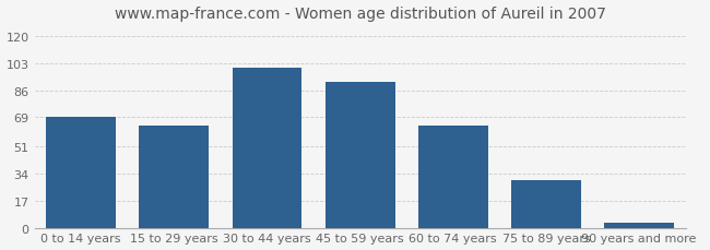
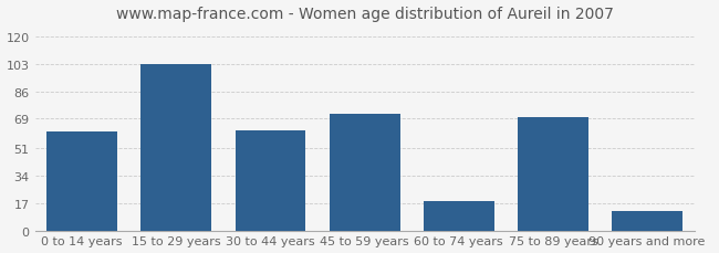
0 to 14 years: 69 -> 61
15 to 29 years: 64 -> 103
30 to 44 years: 100 -> 62
45 to 59 years: 91 -> 72
60 to 74 years: 64 -> 18
75 to 89 years: 30 -> 70
90 years and more: 3 -> 12
